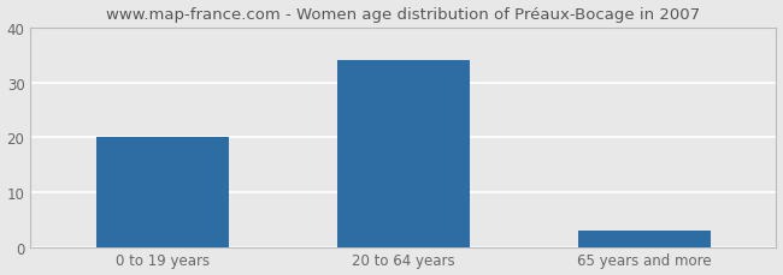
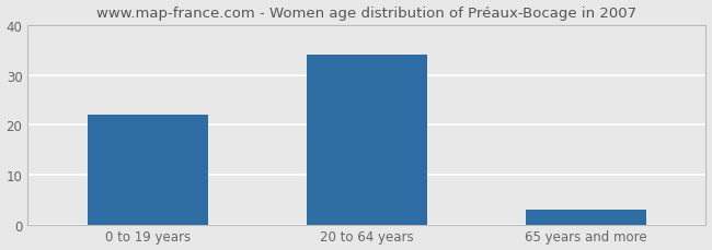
0 to 19 years: 20 -> 22
